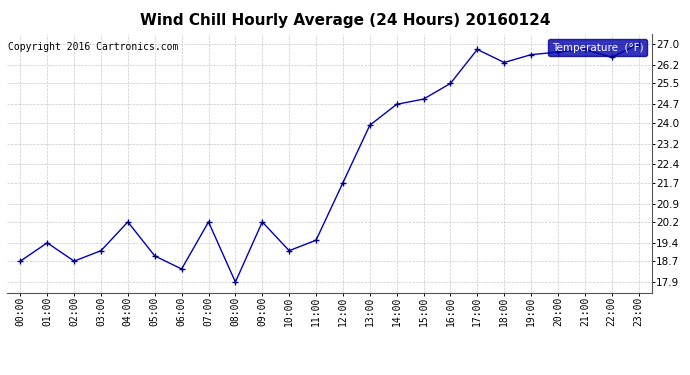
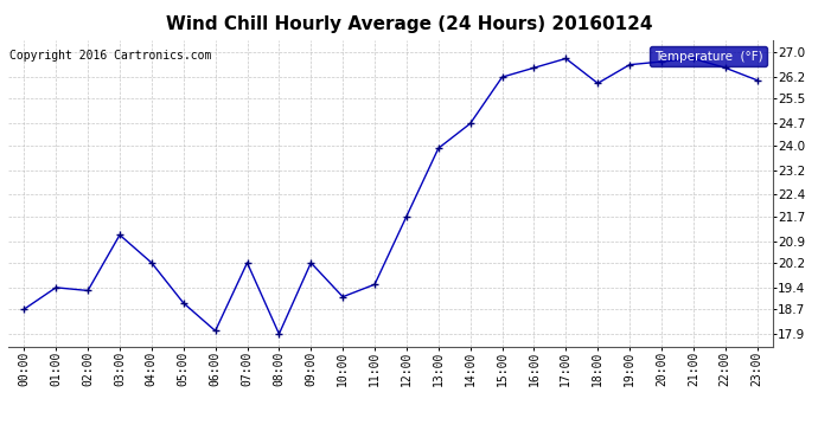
02:00: 18.7 -> 19.3
03:00: 19.1 -> 21.1
06:00: 18.4 -> 18.0
15:00: 24.9 -> 26.2
16:00: 25.5 -> 26.5
18:00: 26.3 -> 26.0
23:00: 27.0 -> 26.1
